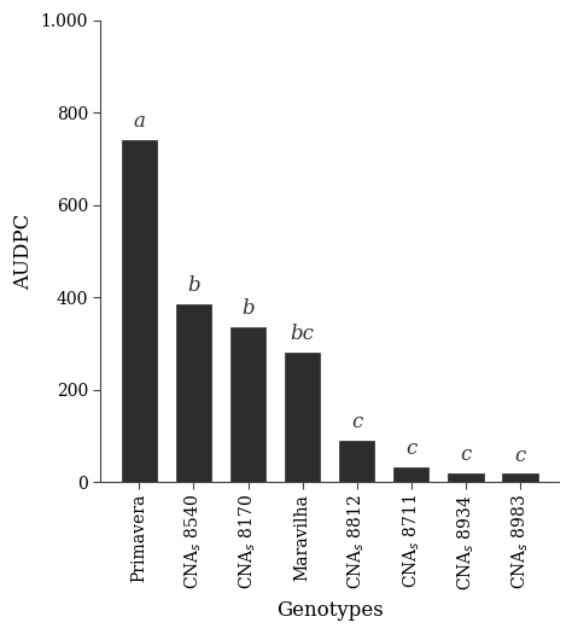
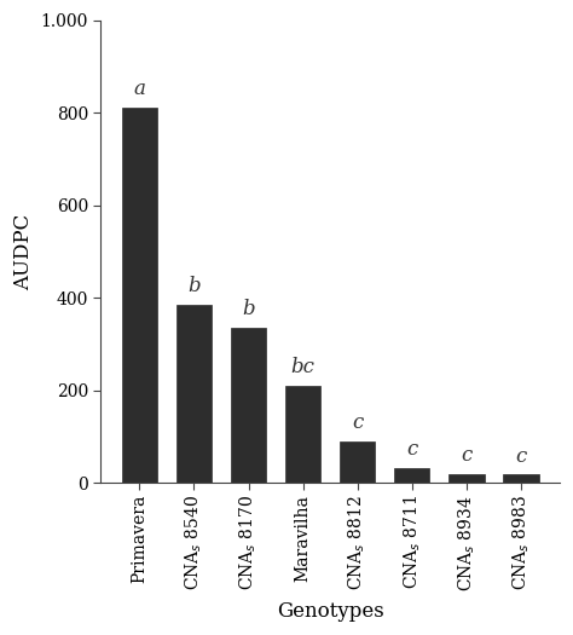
Primavera: 740 -> 810
Maravilha: 280 -> 210
